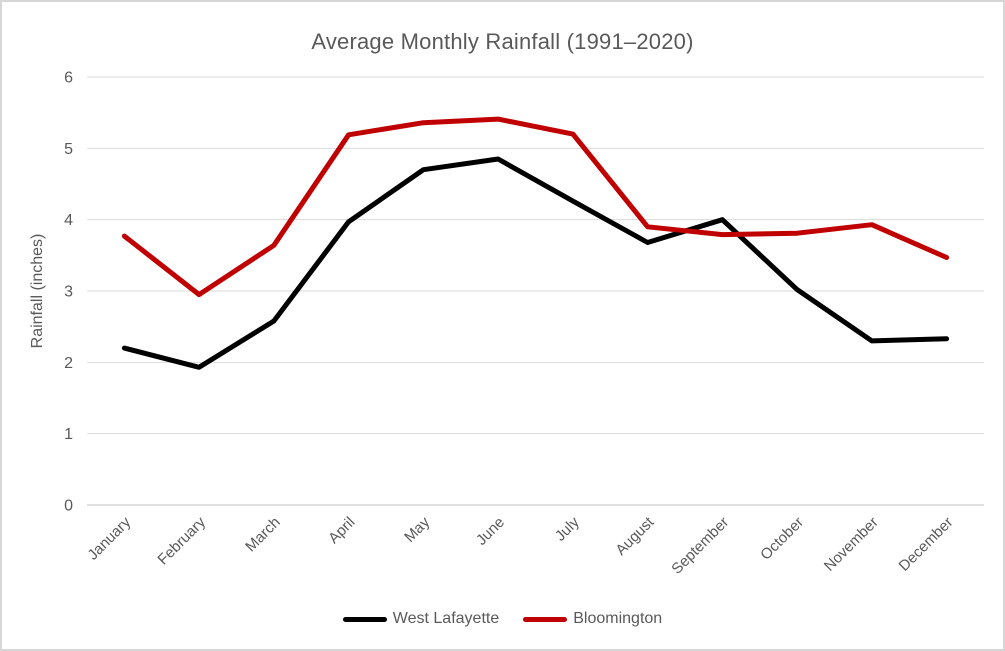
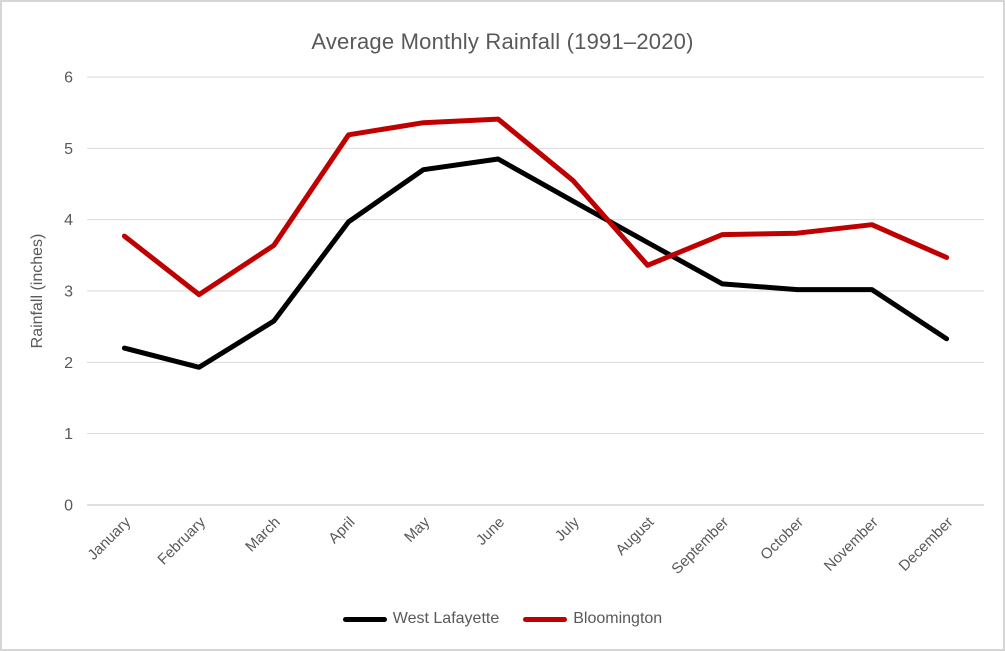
Bloomington/July: 5.2 -> 4.5
Bloomington/August: 3.9 -> 3.4
West Lafayette/September: 4.0 -> 3.1
West Lafayette/November: 2.3 -> 3.0
